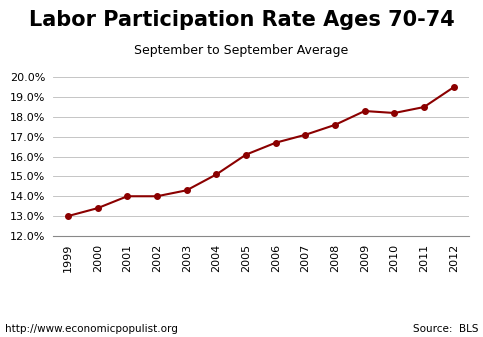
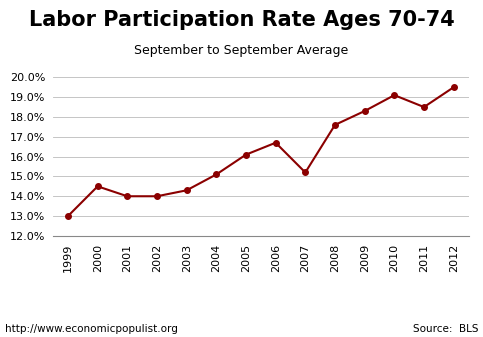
2000: 13.4% -> 14.5%
2007: 17.1% -> 15.2%
2010: 18.2% -> 19.1%
